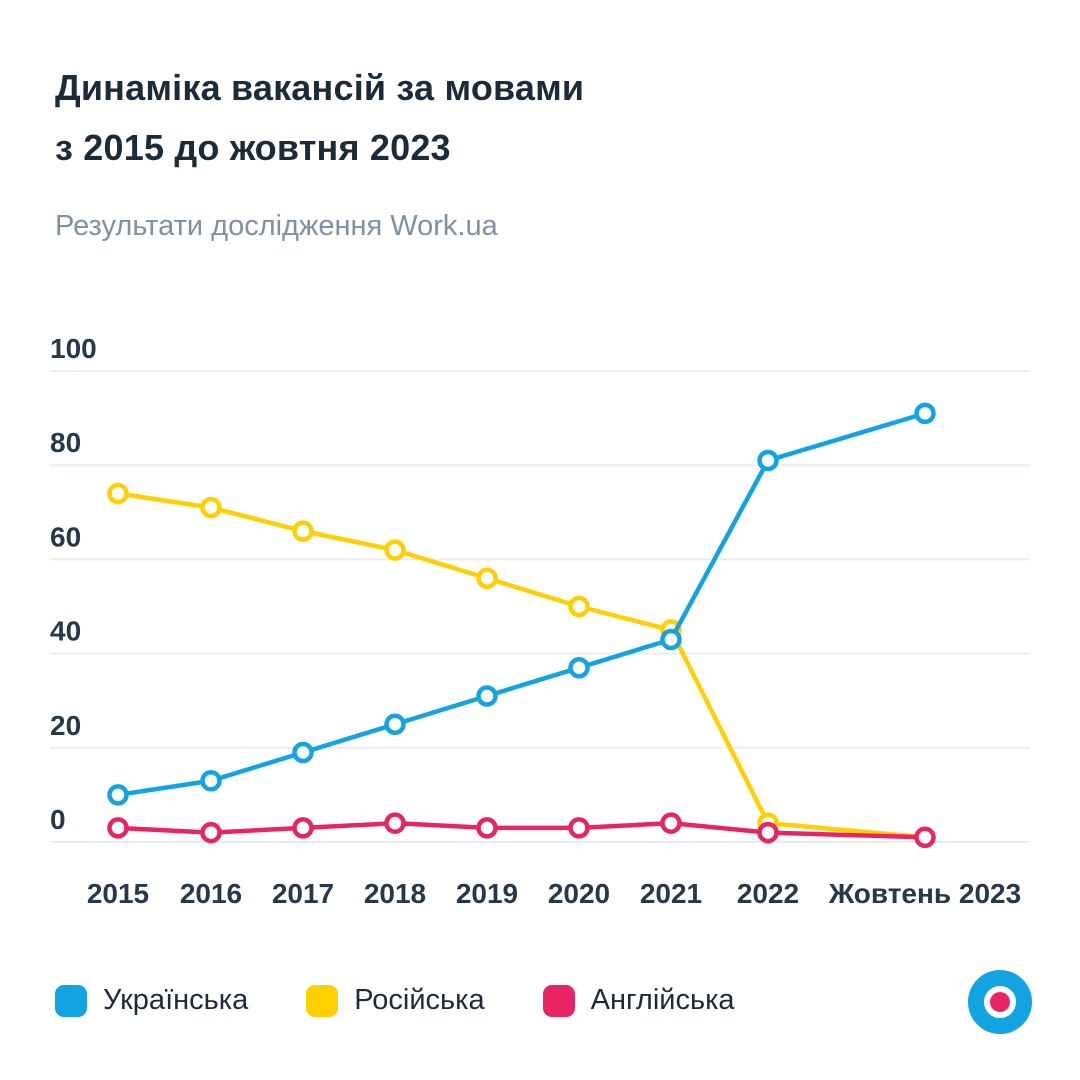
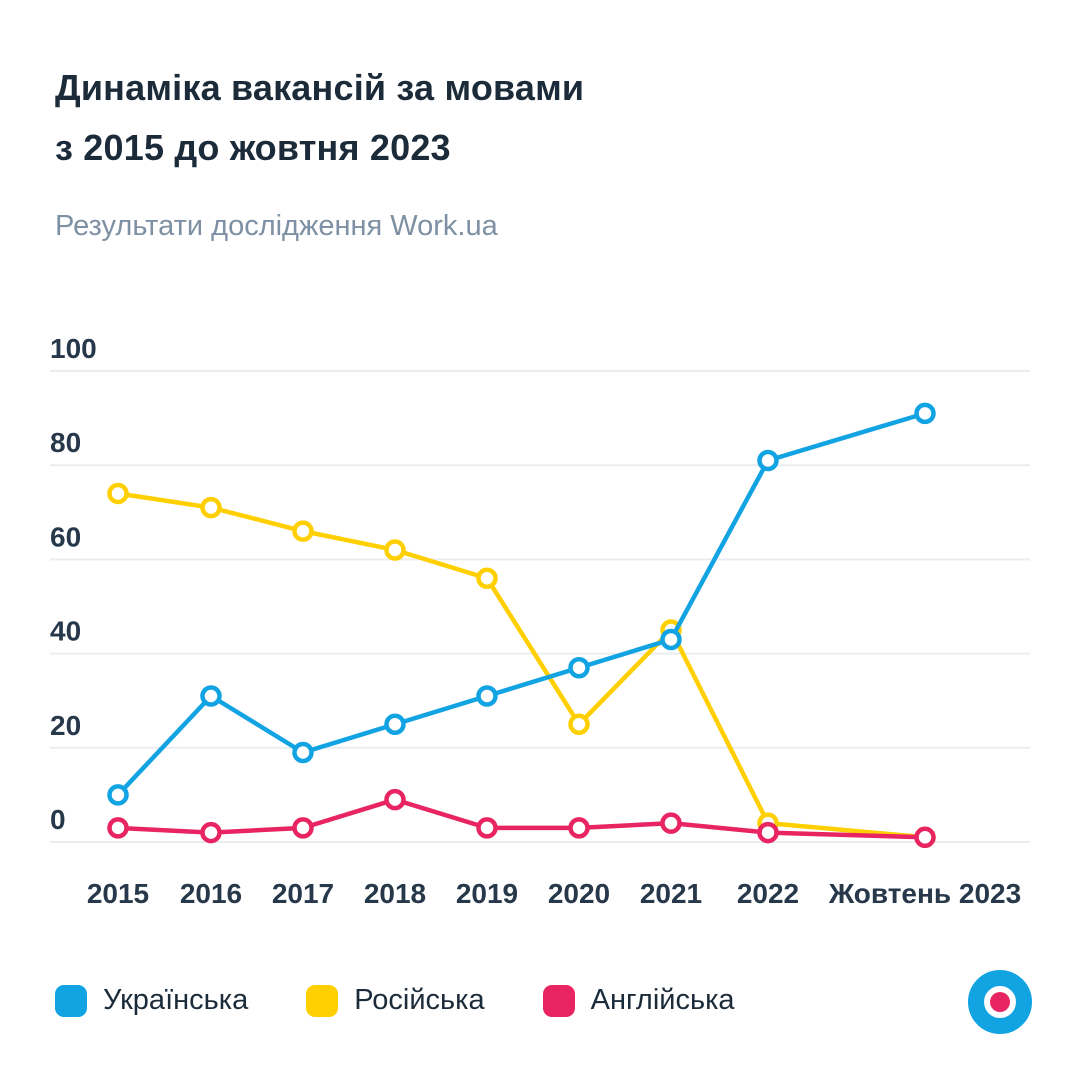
Українська/2016: 13 -> 31
Англійська/2018: 4 -> 9
Російська/2020: 50 -> 25
